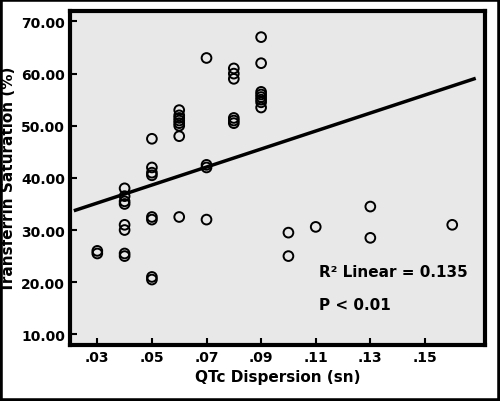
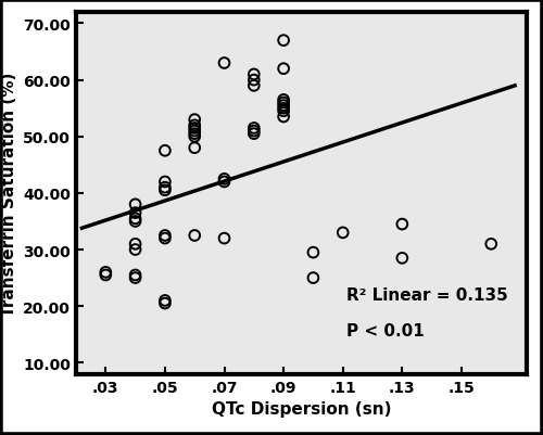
.11: 30.6 -> 33.0
